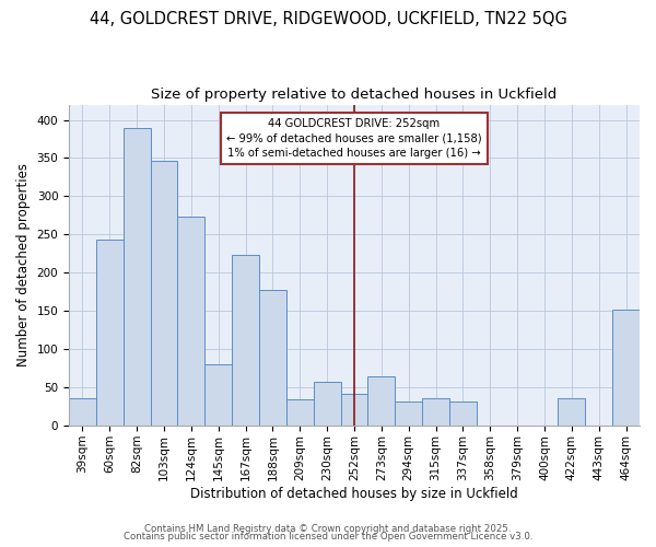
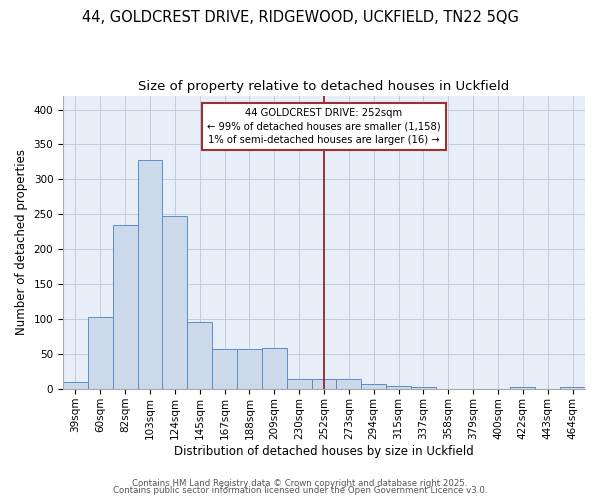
39sqm: 36 -> 10
60sqm: 244 -> 103
82sqm: 390 -> 235
103sqm: 346 -> 328
124sqm: 274 -> 248
145sqm: 80 -> 96
167sqm: 224 -> 57
188sqm: 178 -> 57
209sqm: 34 -> 59
230sqm: 58 -> 15
252sqm: 42 -> 14
273sqm: 64 -> 14
294sqm: 32 -> 7
315sqm: 36 -> 4
337sqm: 32 -> 3
422sqm: 36 -> 3
464sqm: 152 -> 3
